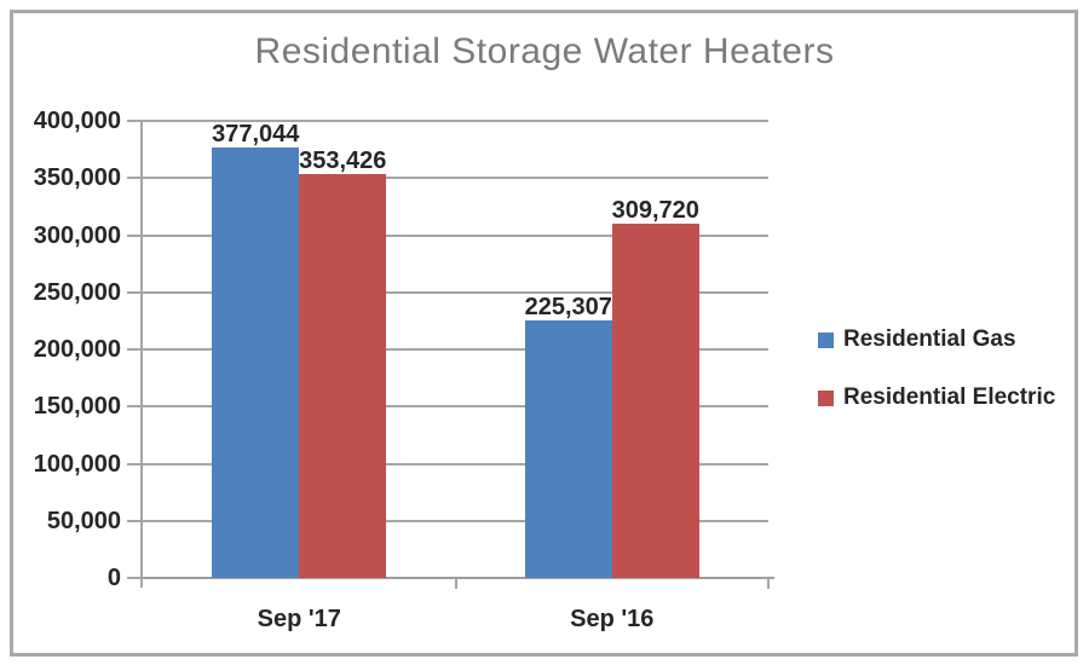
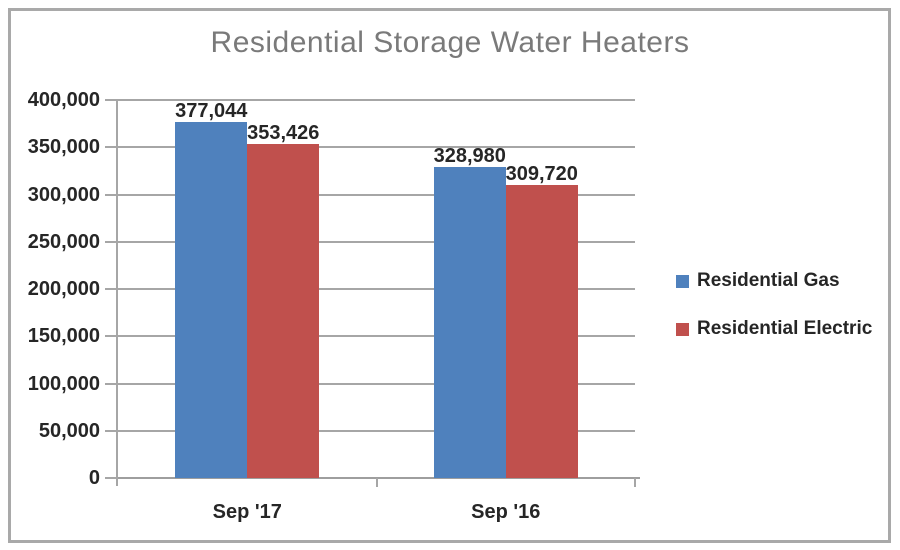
Residential Gas/Sep '16: 225,307 -> 328,980
